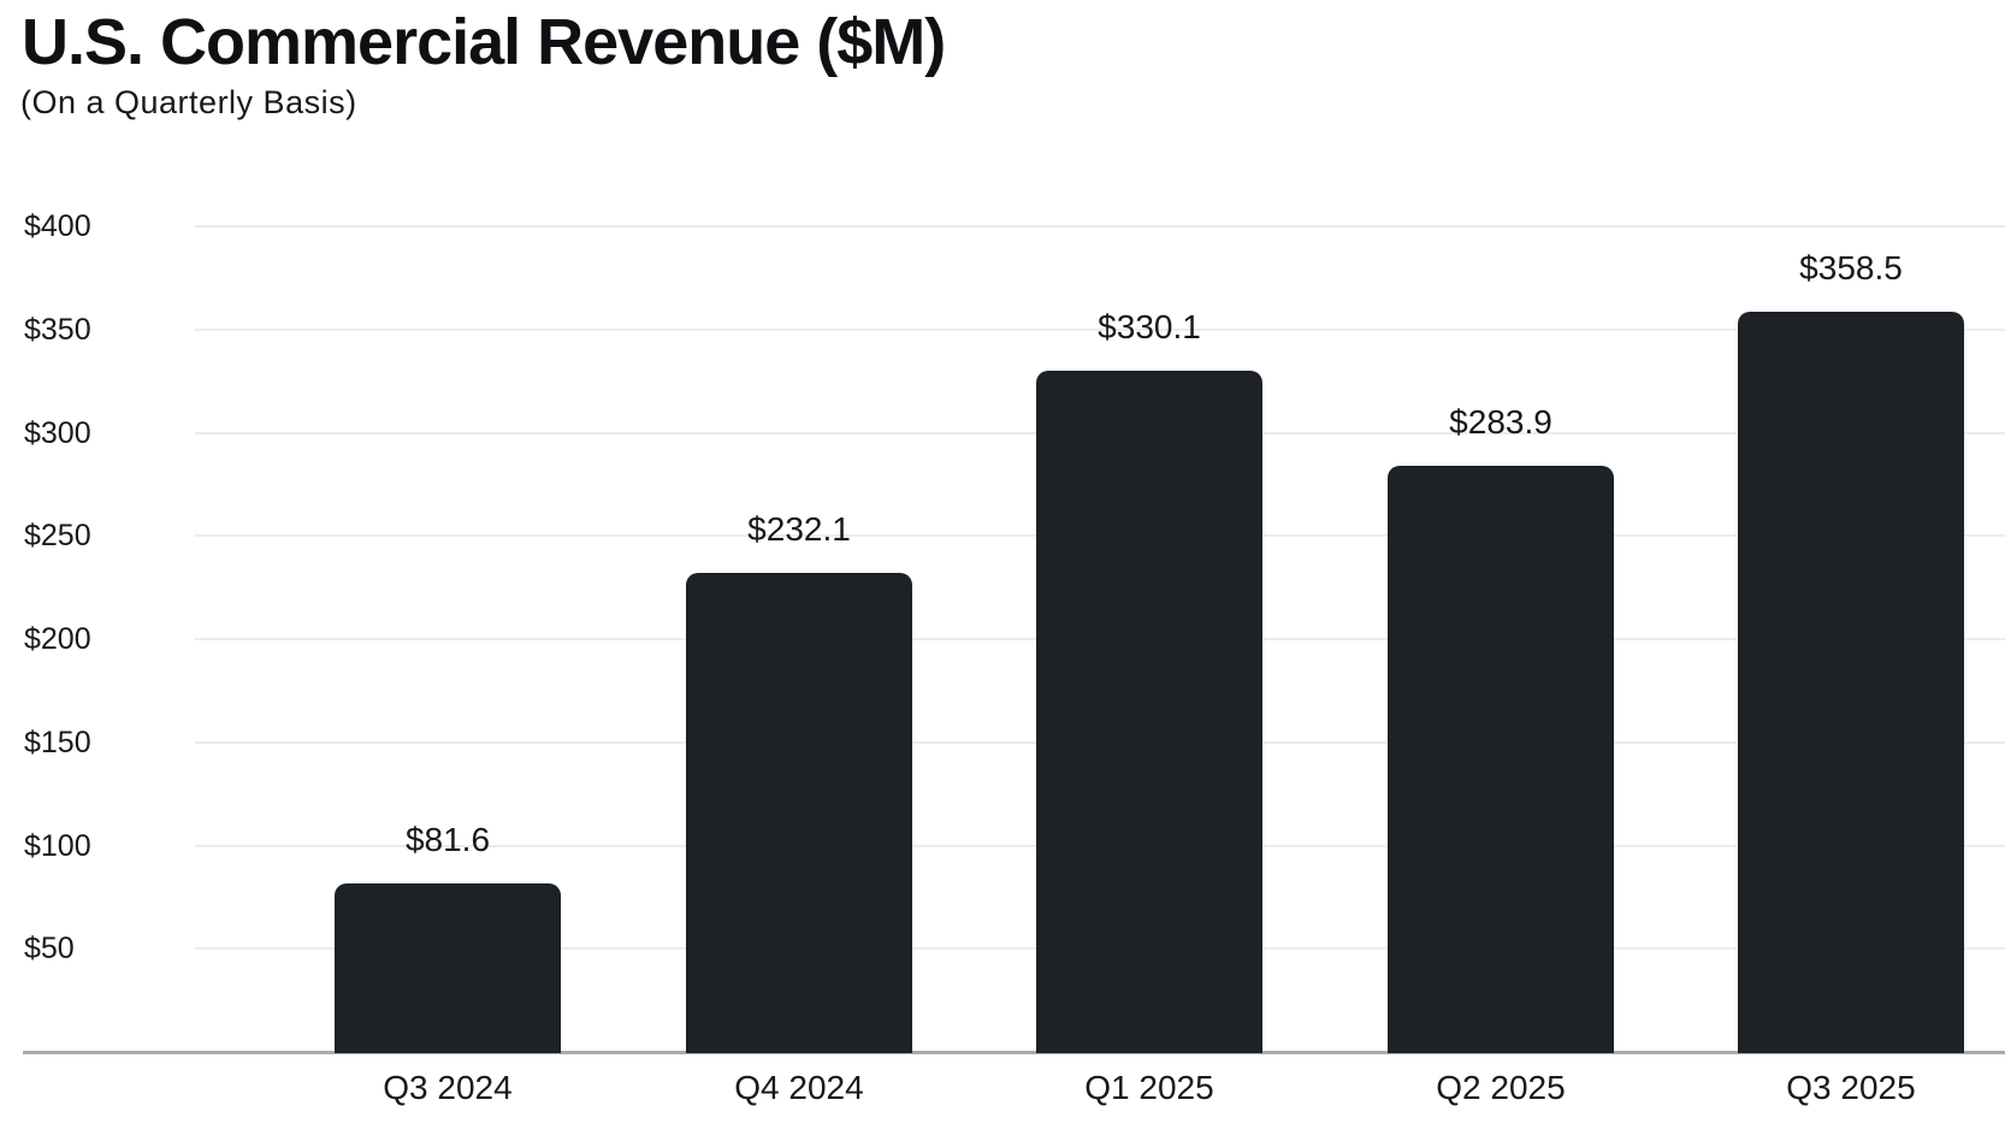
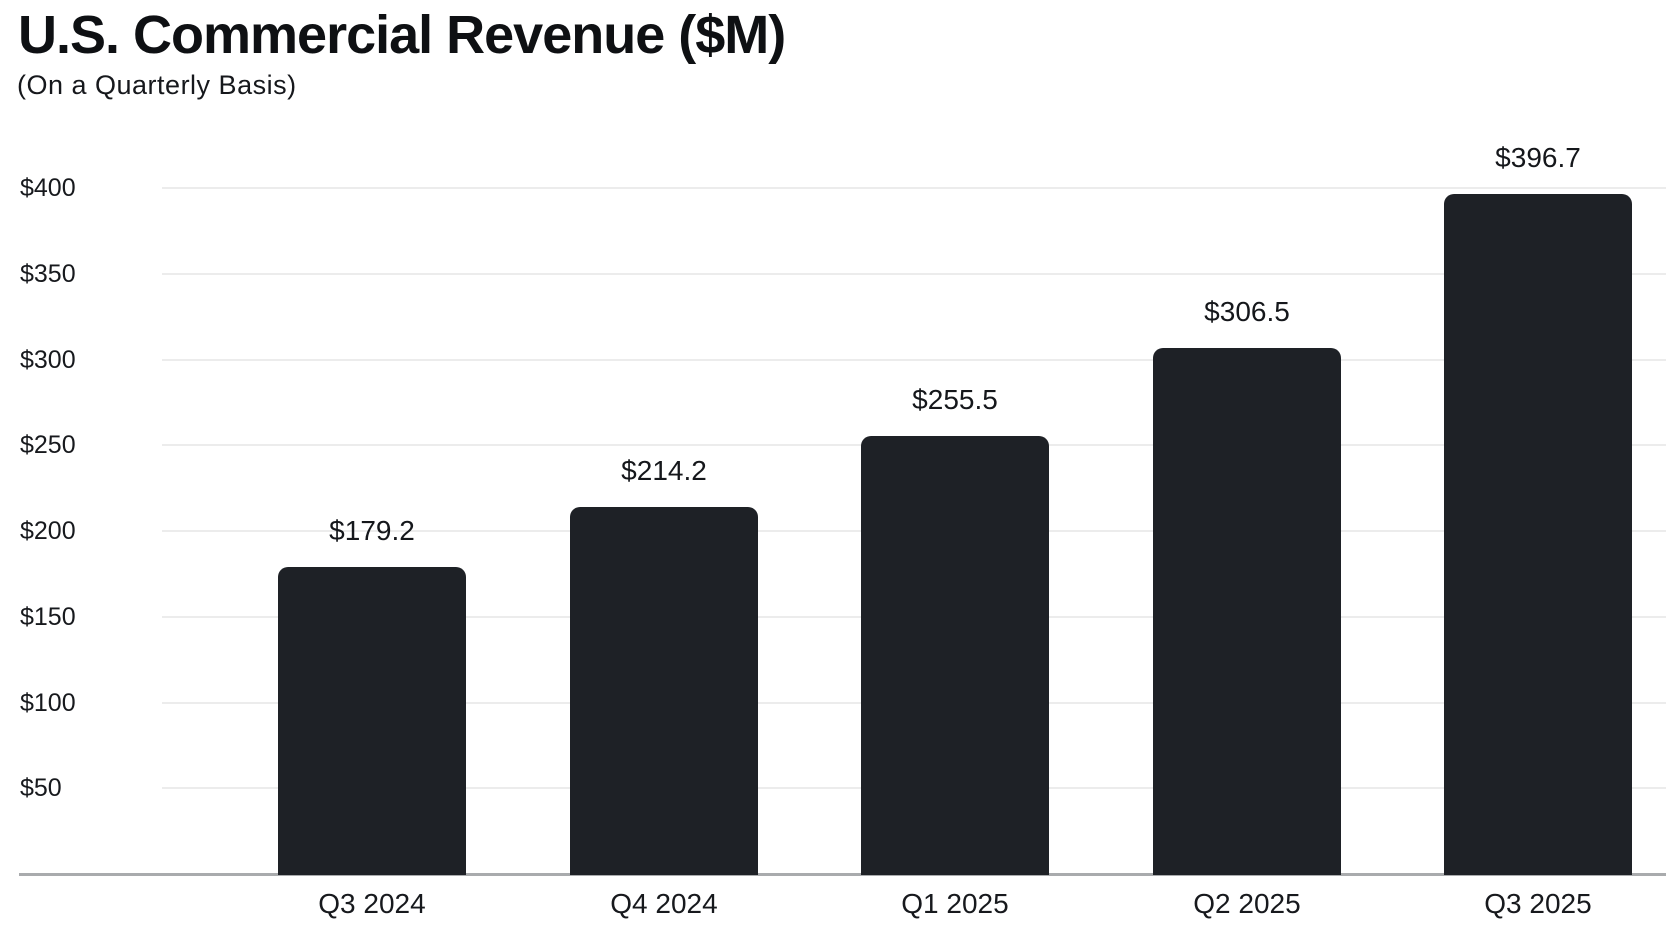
Q3 2024: $81.6 -> $179.2
Q4 2024: $232.1 -> $214.2
Q1 2025: $330.1 -> $255.5
Q2 2025: $283.9 -> $306.5
Q3 2025: $358.5 -> $396.7
